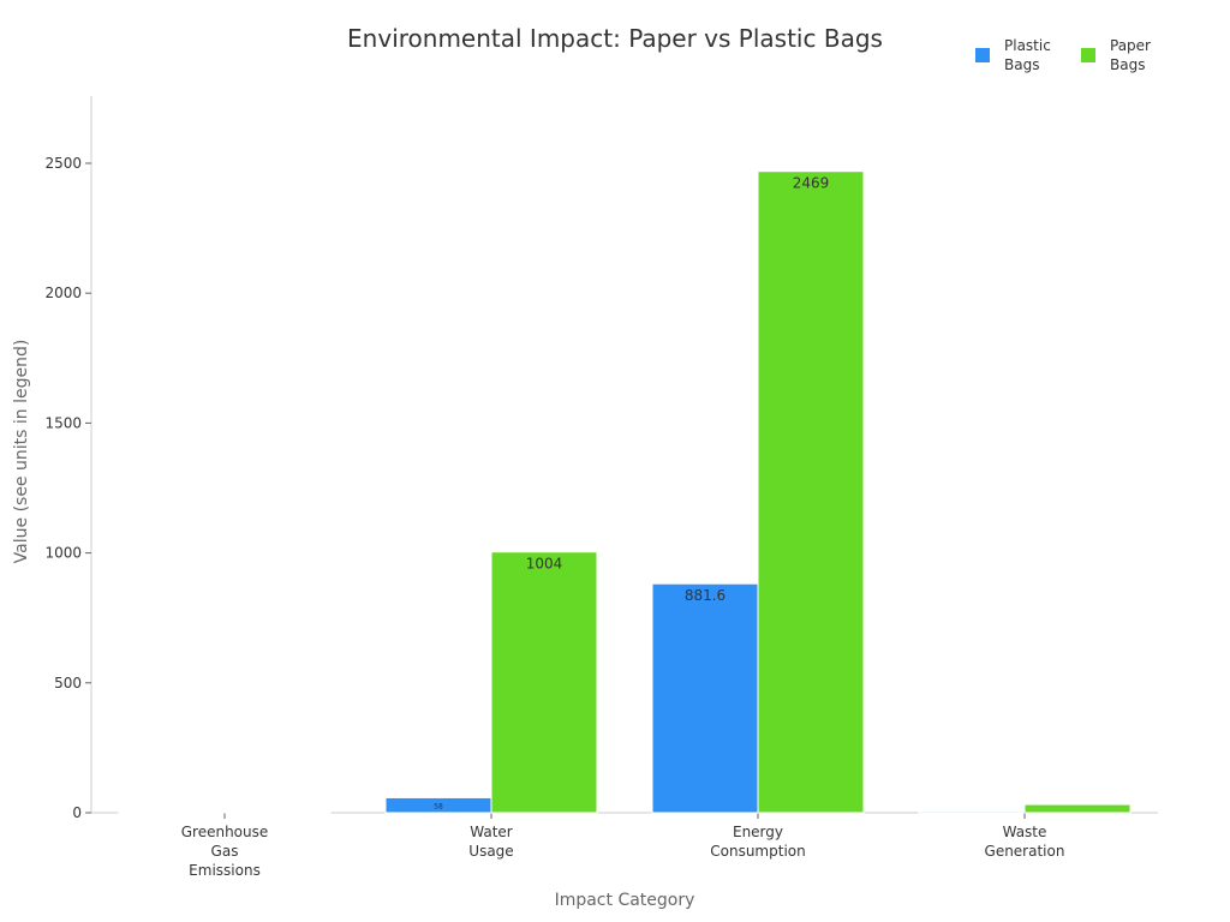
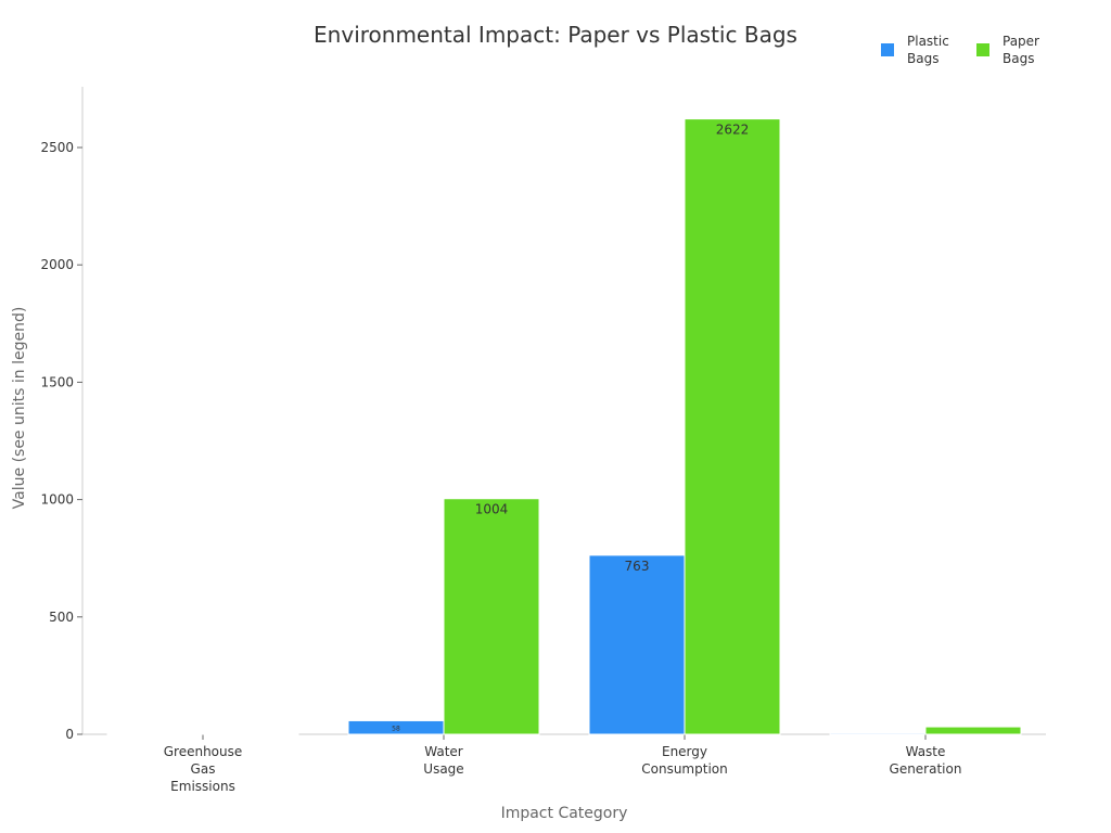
Plastic Bags/Energy Consumption: 881.6 -> 763
Paper Bags/Energy Consumption: 2469 -> 2622
